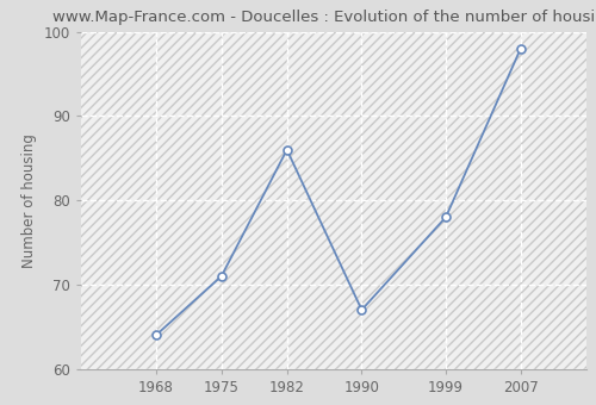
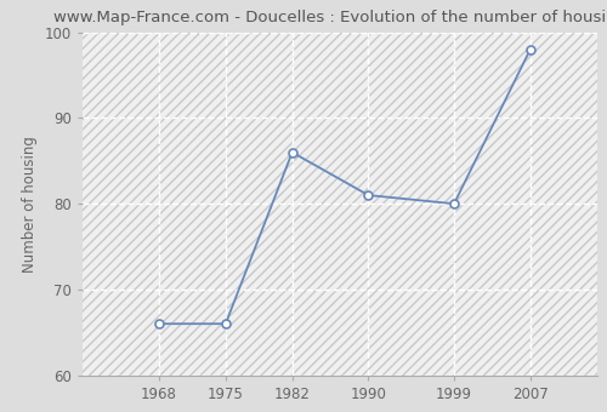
1968: 64 -> 66
1975: 71 -> 66
1990: 67 -> 81
1999: 78 -> 80
